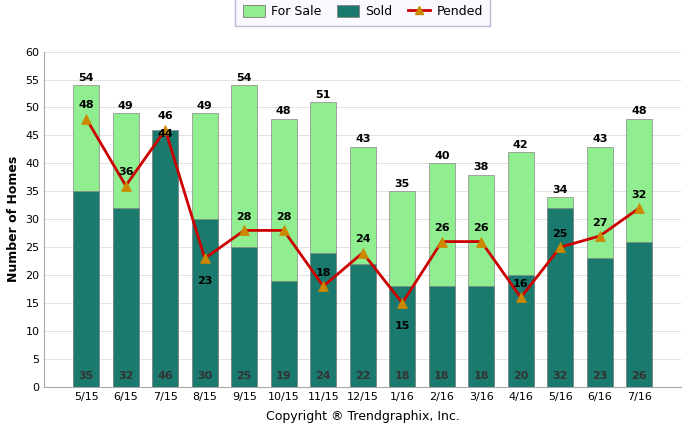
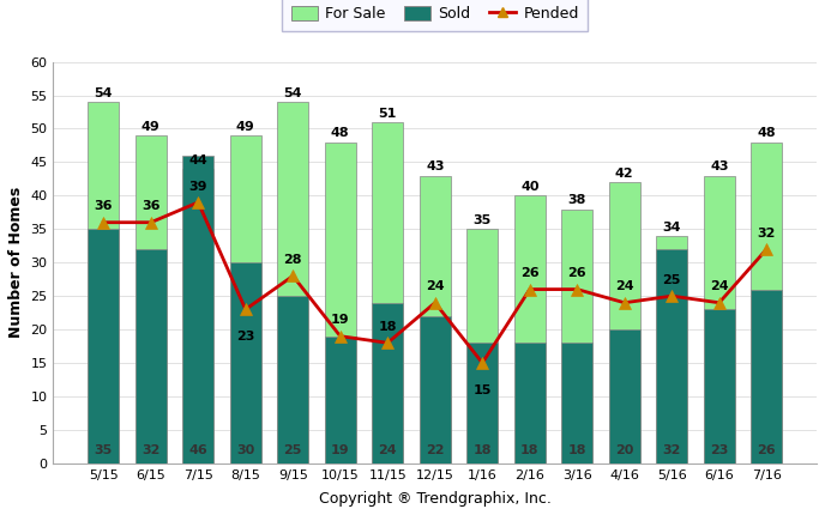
Pended/5/15: 48 -> 36
Pended/7/15: 46 -> 39
Pended/10/15: 28 -> 19
Pended/4/16: 16 -> 24
Pended/6/16: 27 -> 24
